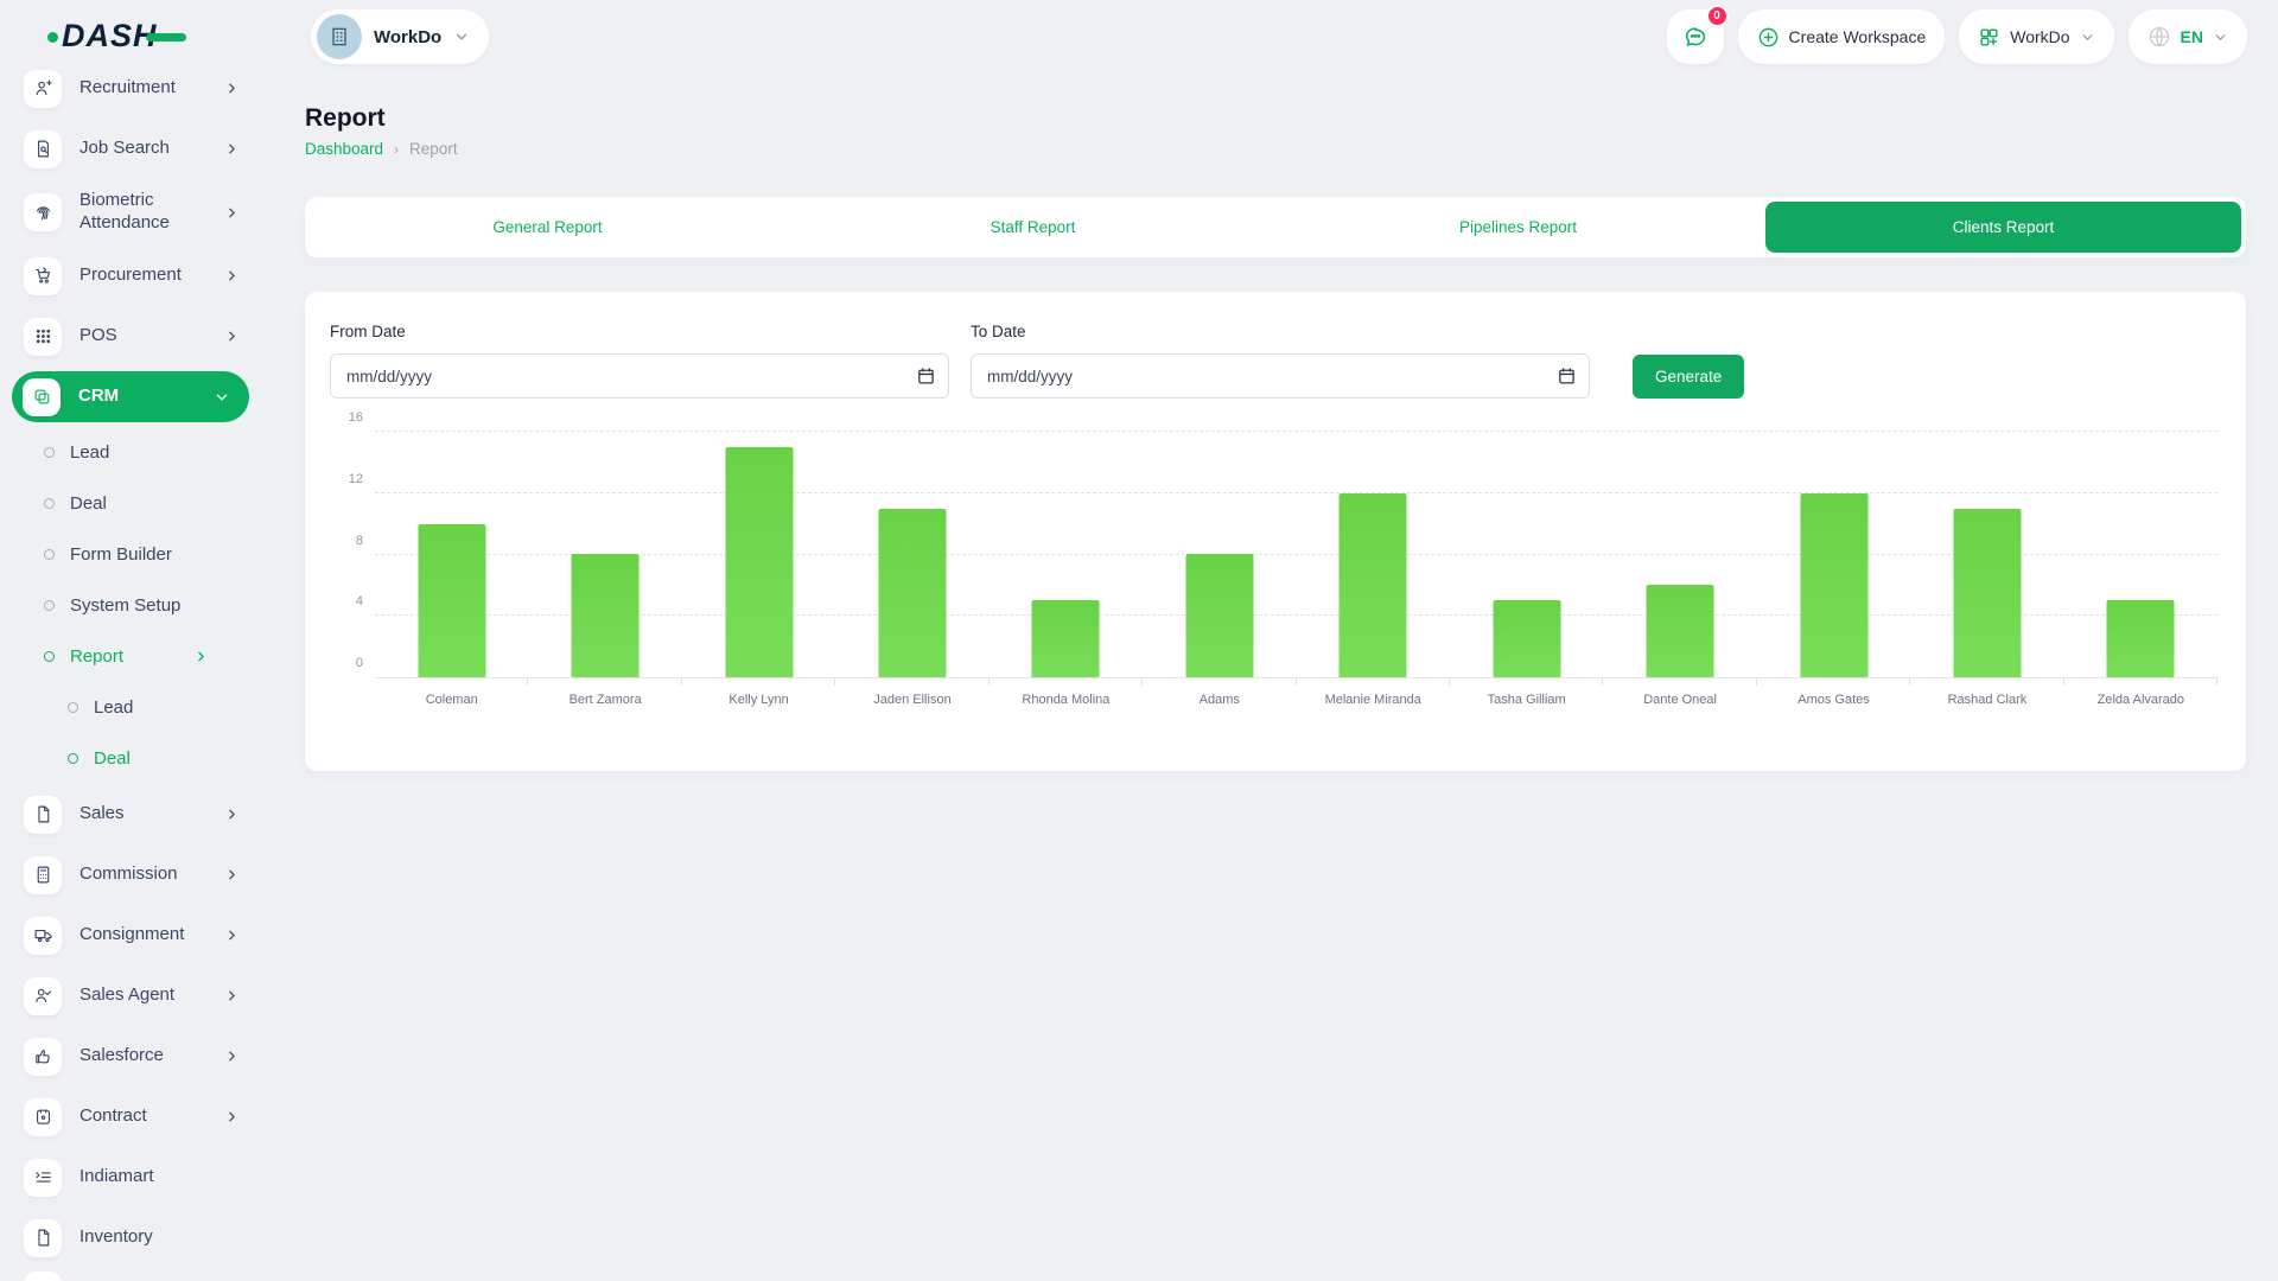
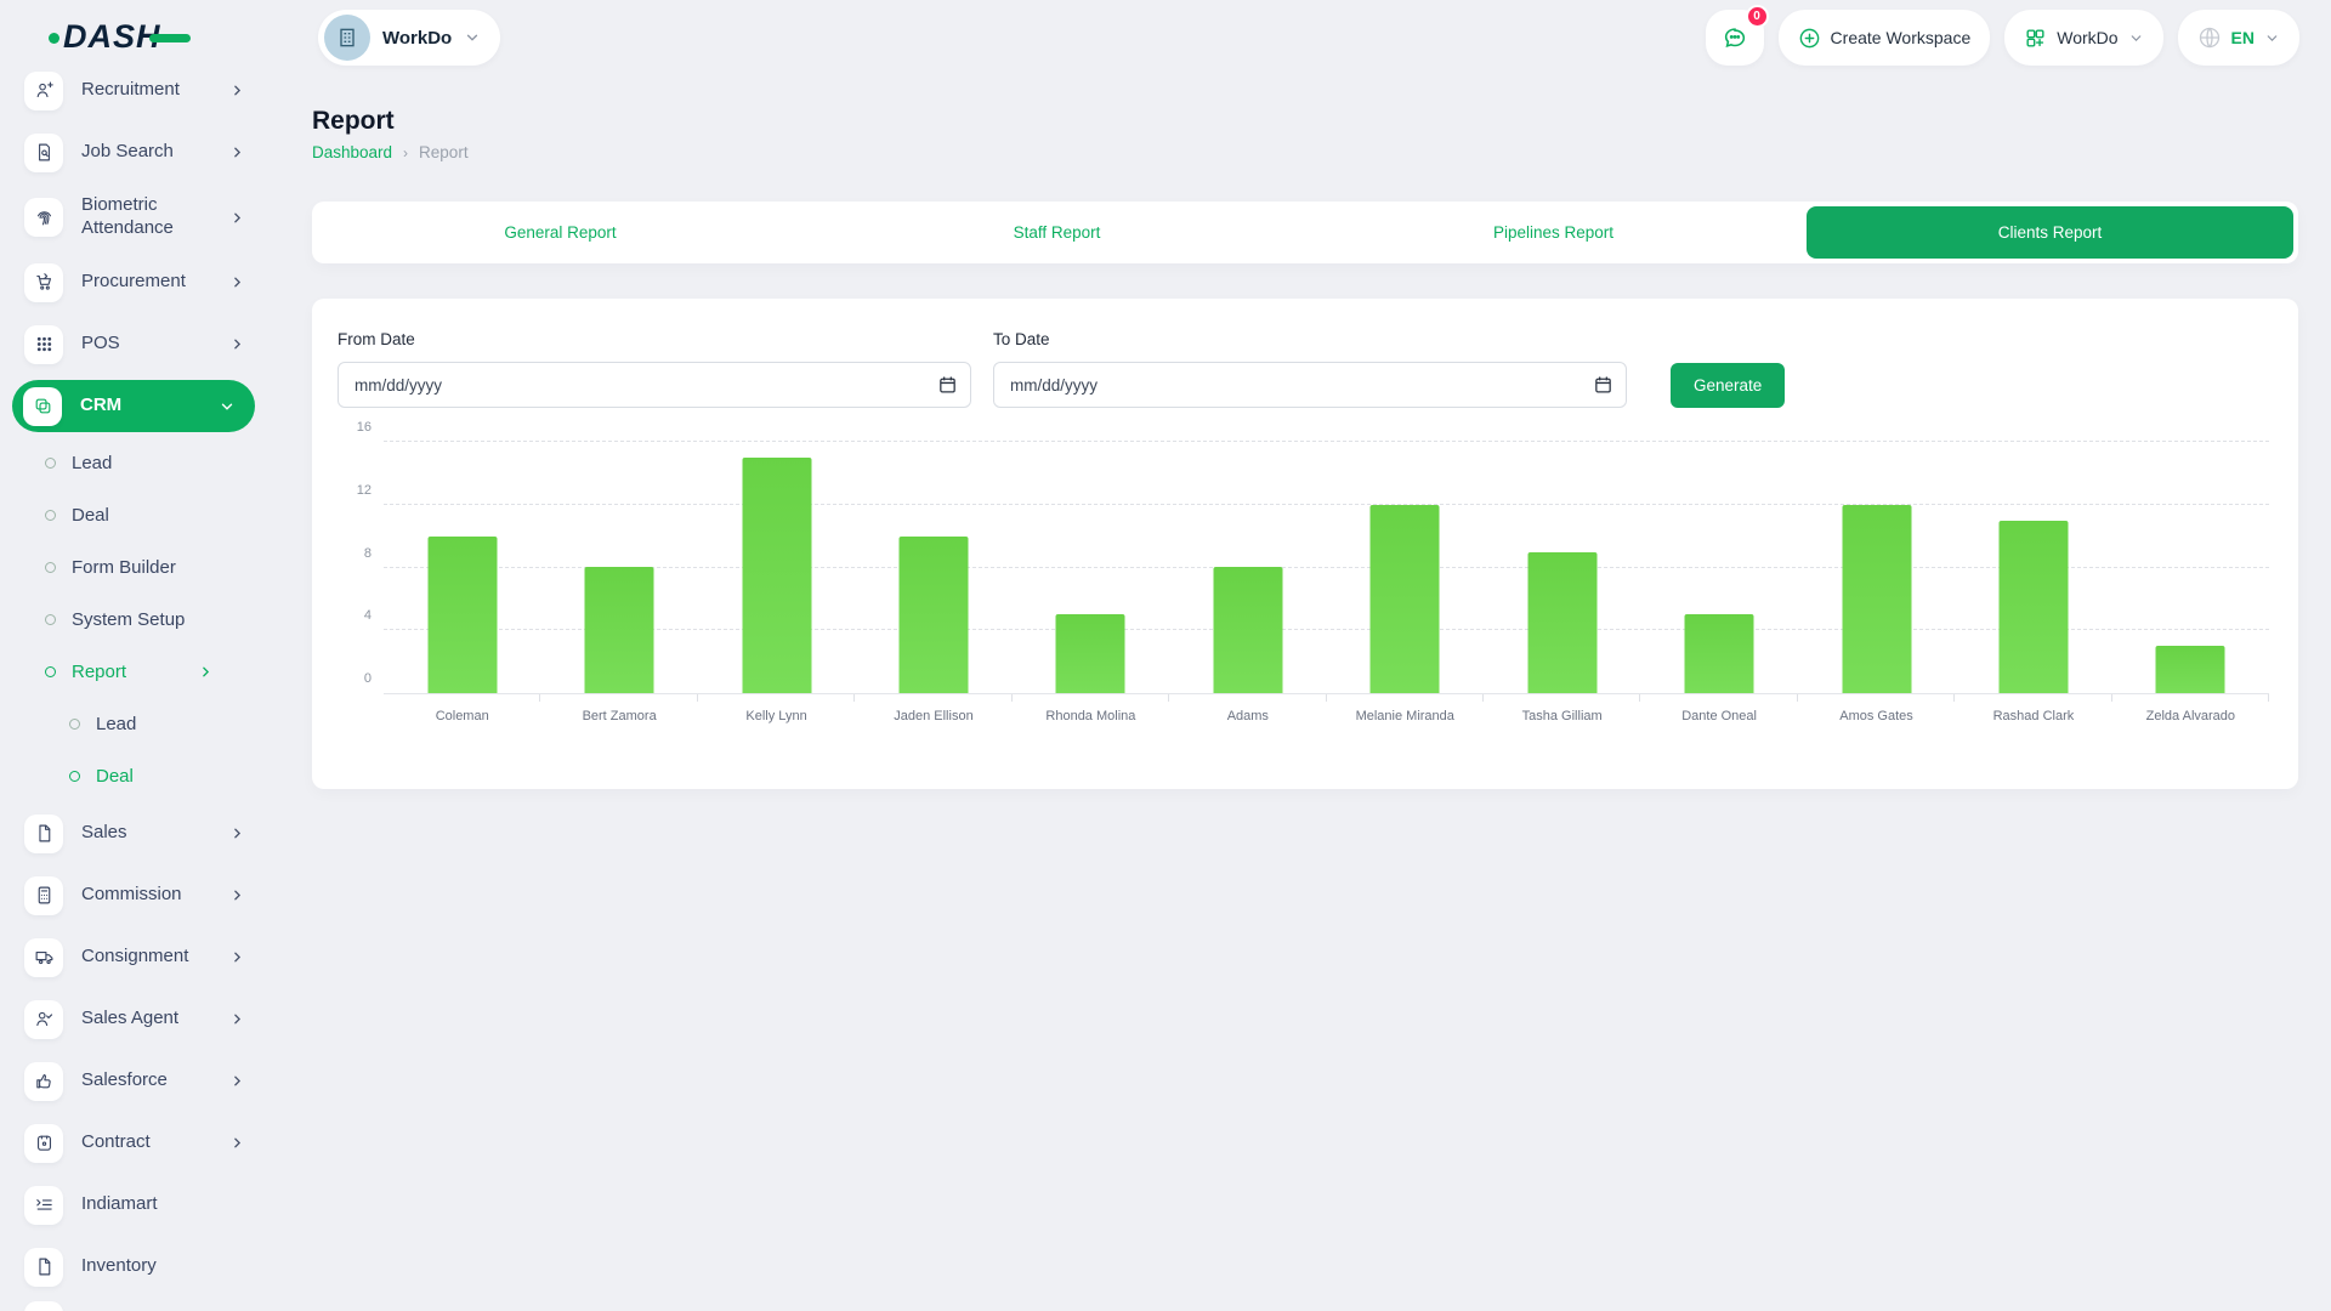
Jaden Ellison: 11 -> 10
Tasha Gilliam: 5 -> 9
Dante Oneal: 6 -> 5
Zelda Alvarado: 5 -> 3
